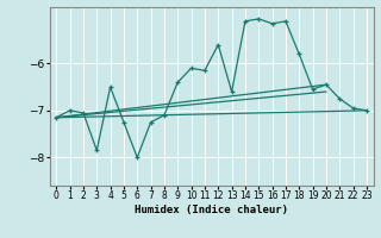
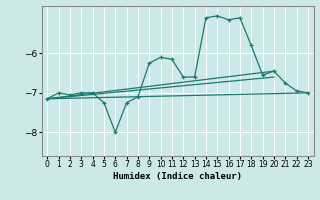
3: -7.85 -> -7.00
4: -6.50 -> -7.00
9: -6.40 -> -6.25
12: -5.60 -> -6.60
